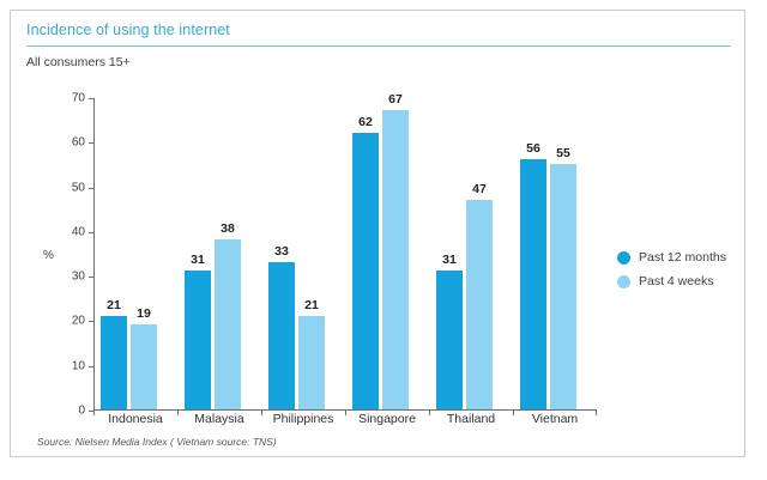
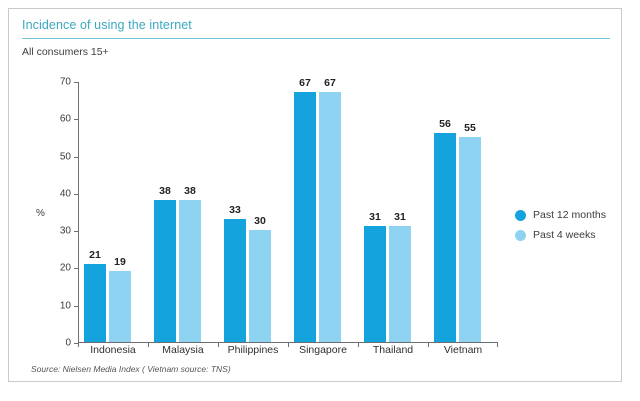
Past 12 months/Malaysia: 31 -> 38
Past 4 weeks/Philippines: 21 -> 30
Past 12 months/Singapore: 62 -> 67
Past 4 weeks/Thailand: 47 -> 31
